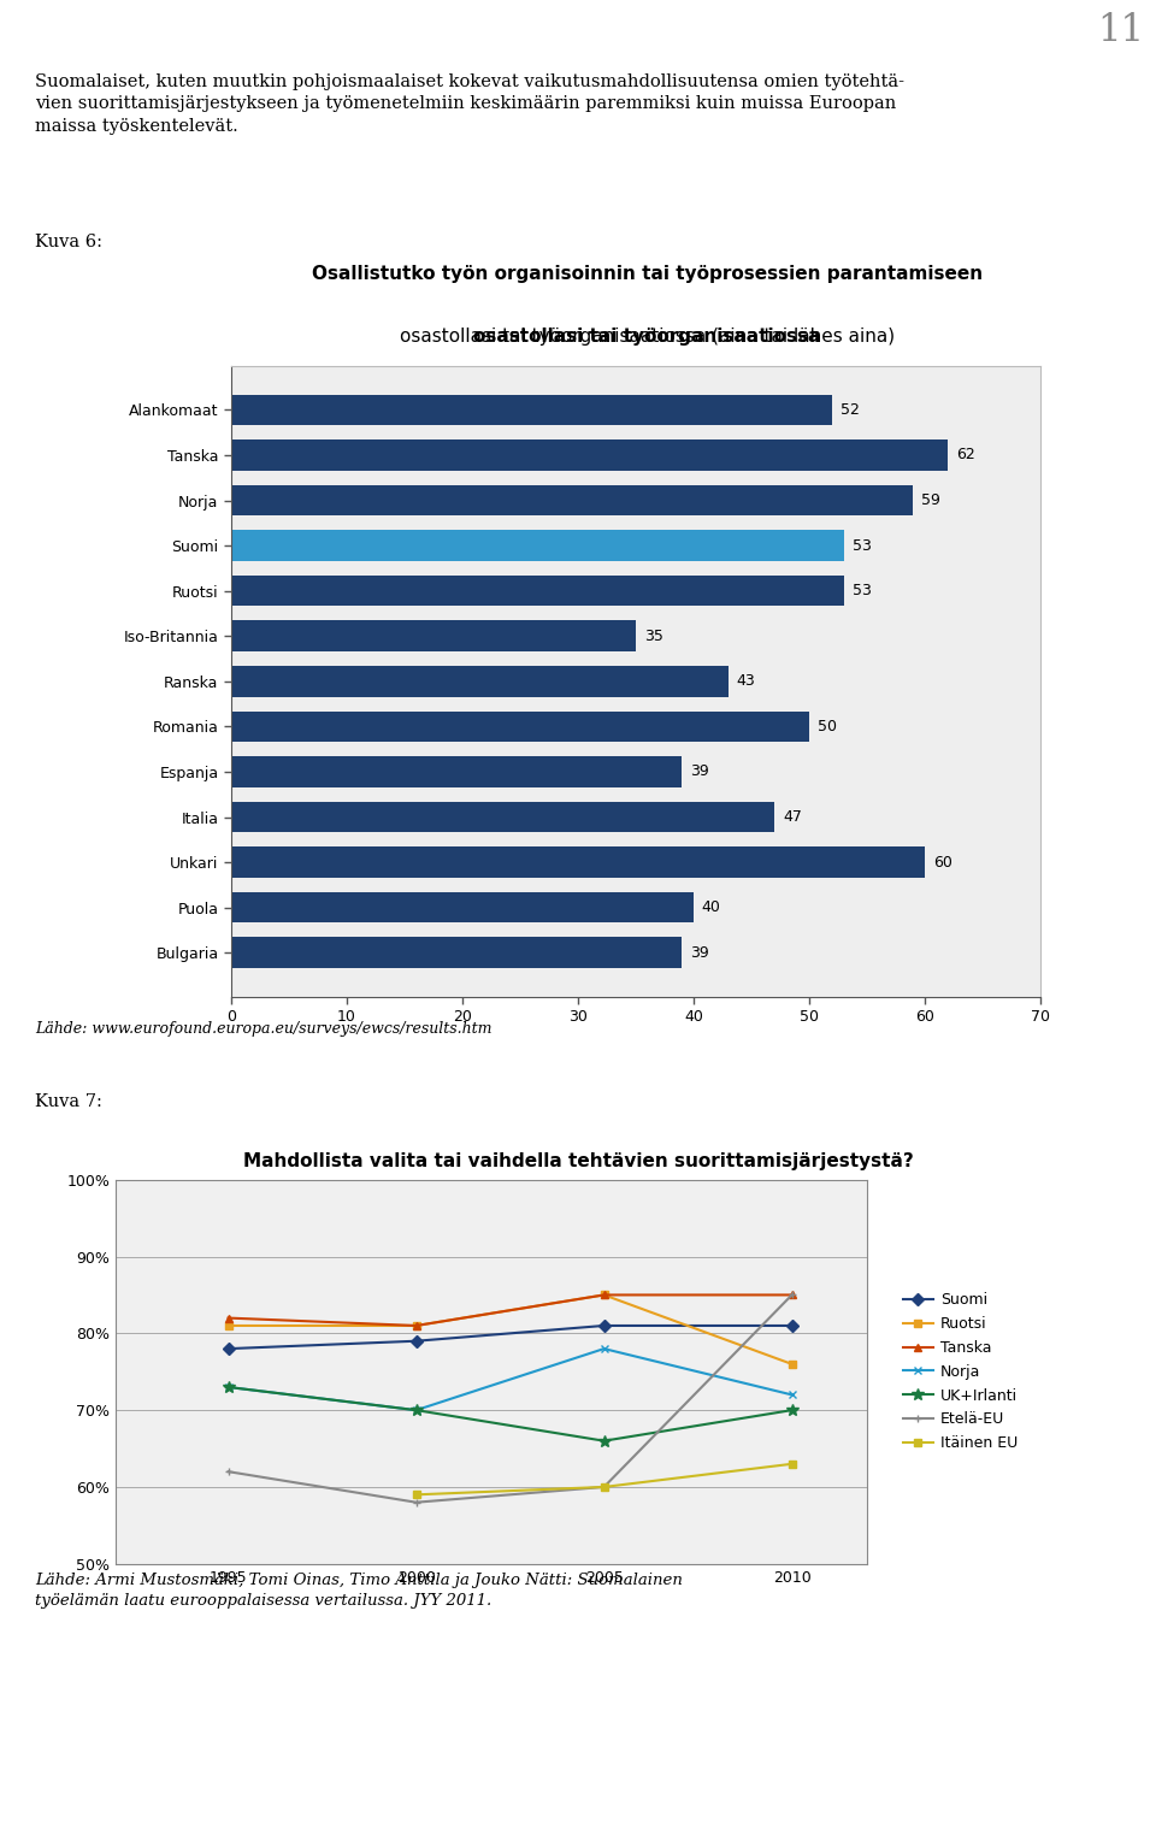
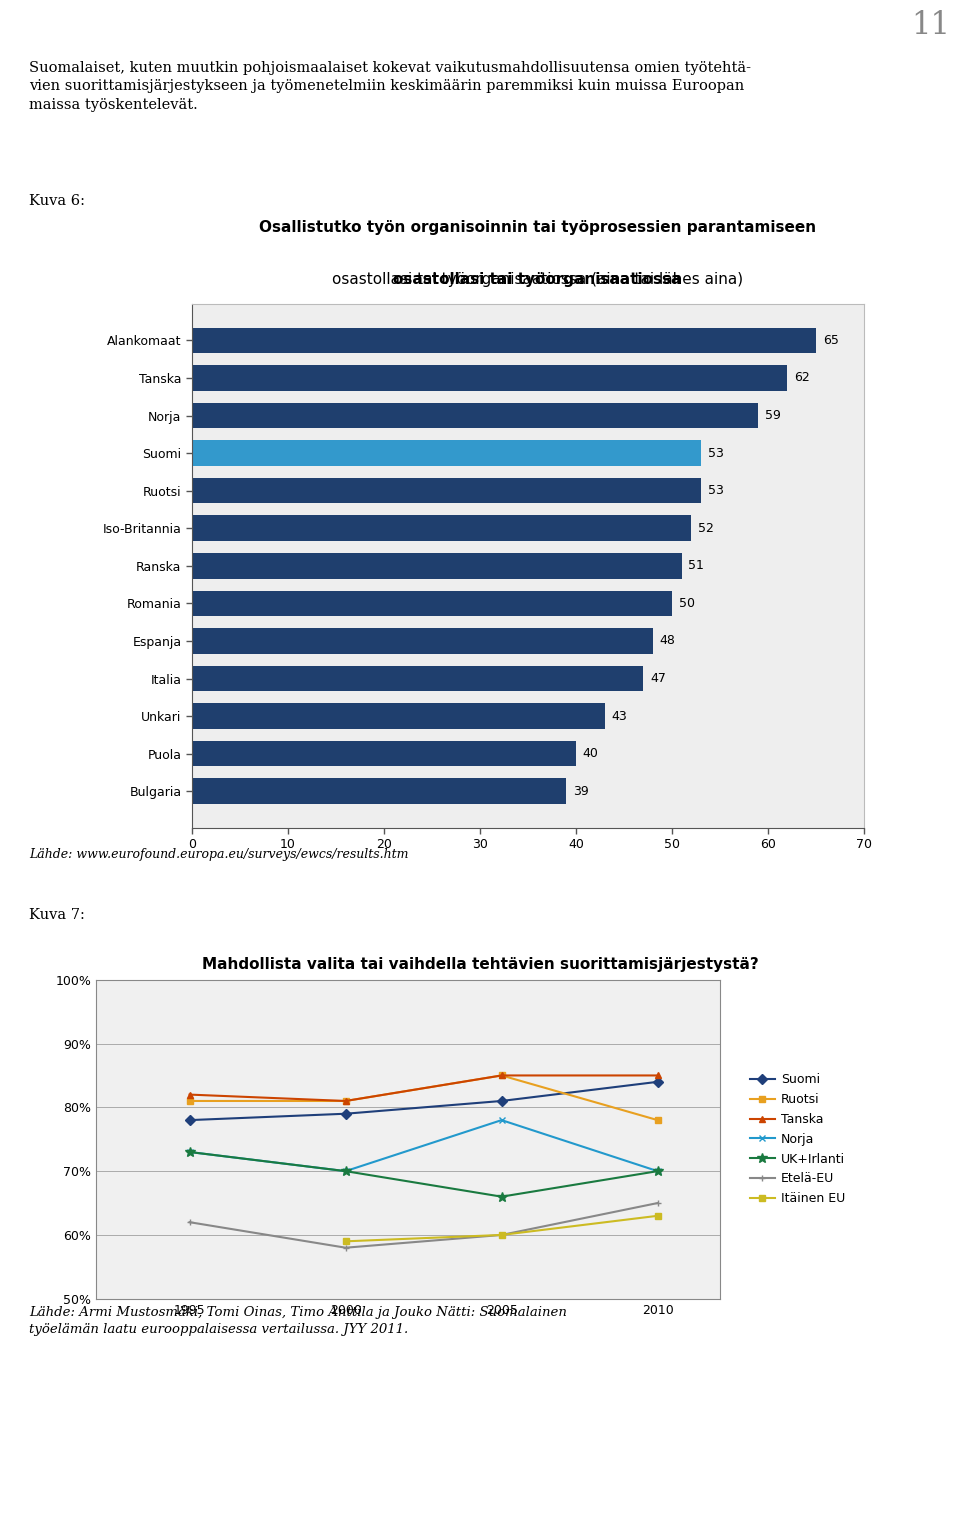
Alankomaat: 52 -> 65
Iso-Britannia: 35 -> 52
Ranska: 43 -> 51
Espanja: 39 -> 48
Unkari: 60 -> 43
Suomi/2010: 81% -> 84%
Ruotsi/2010: 76% -> 78%
Norja/2010: 72% -> 70%
Etelä-EU/2010: 85% -> 65%
